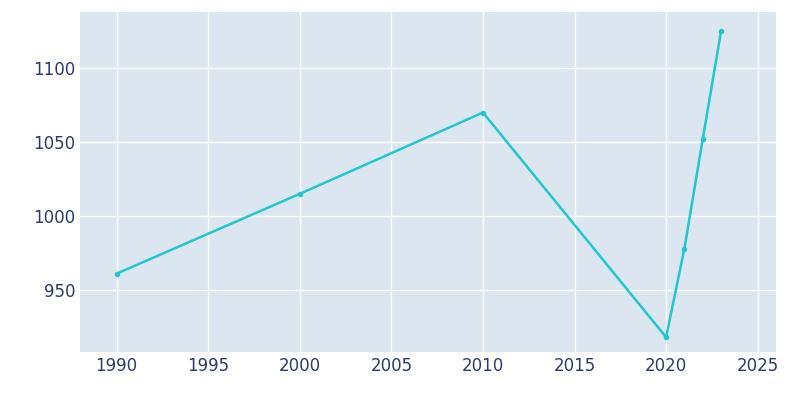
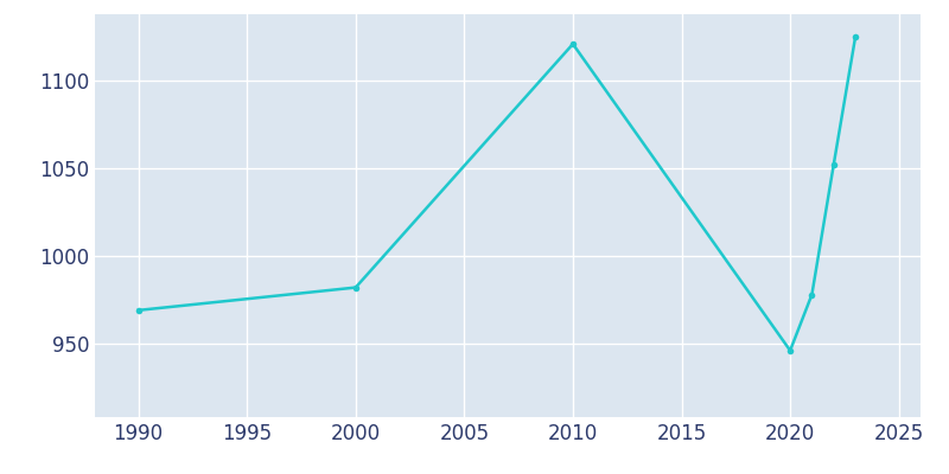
1990: 961 -> 969
2000: 1015 -> 982
2010: 1070 -> 1121
2020: 918 -> 946
